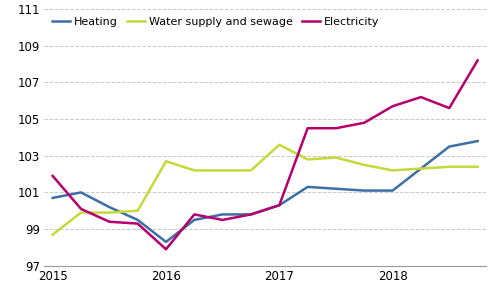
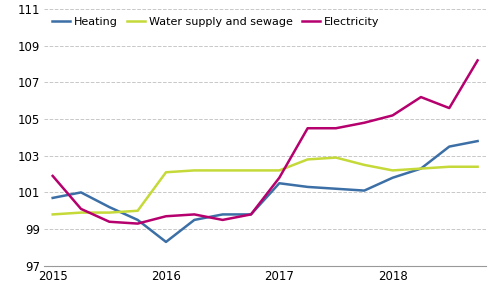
Water supply and sewage/2015: 98.7 -> 99.8
Water supply and sewage/2016: 102.7 -> 102.1
Electricity/2016: 97.9 -> 99.7
Heating/2017: 100.3 -> 101.5
Water supply and sewage/2017: 103.6 -> 102.2
Electricity/2017: 100.3 -> 101.8
Heating/2018: 101.1 -> 101.8
Electricity/2018: 105.7 -> 105.2
